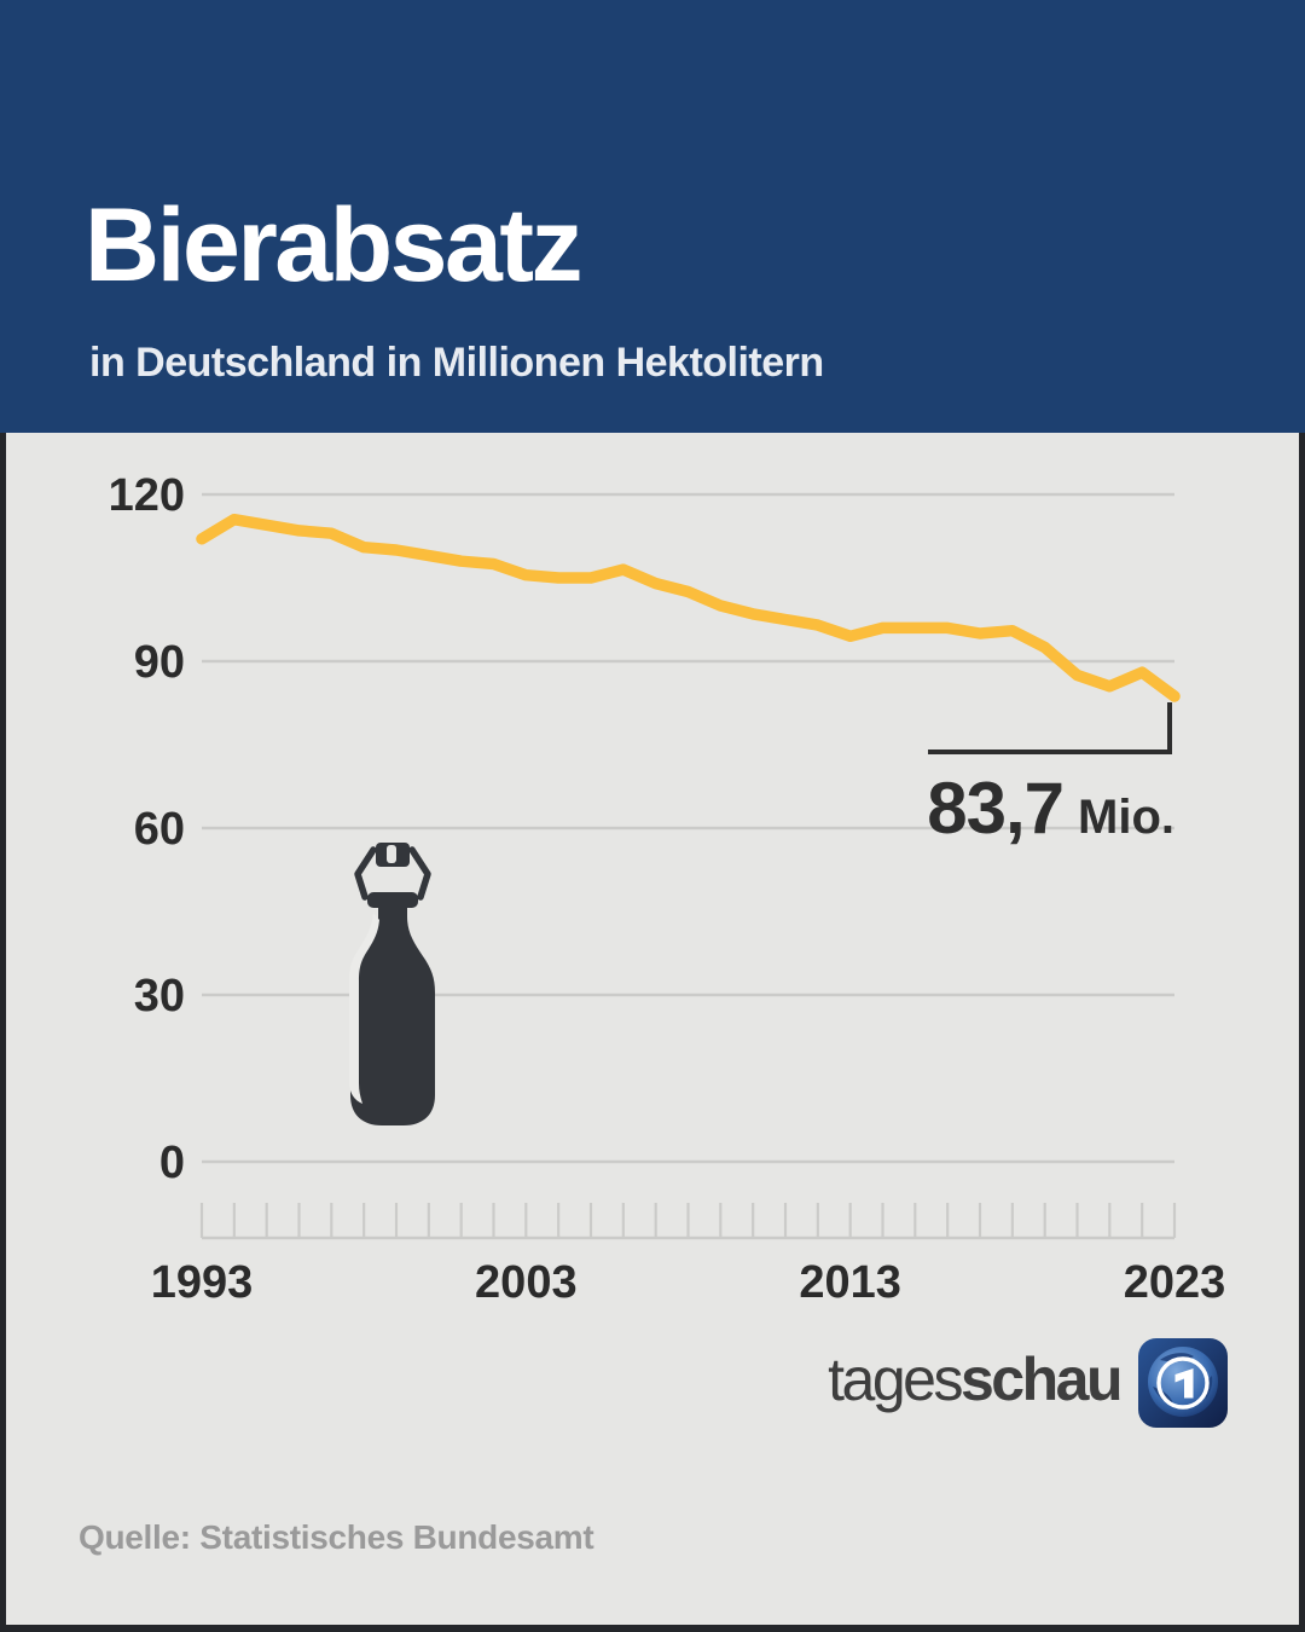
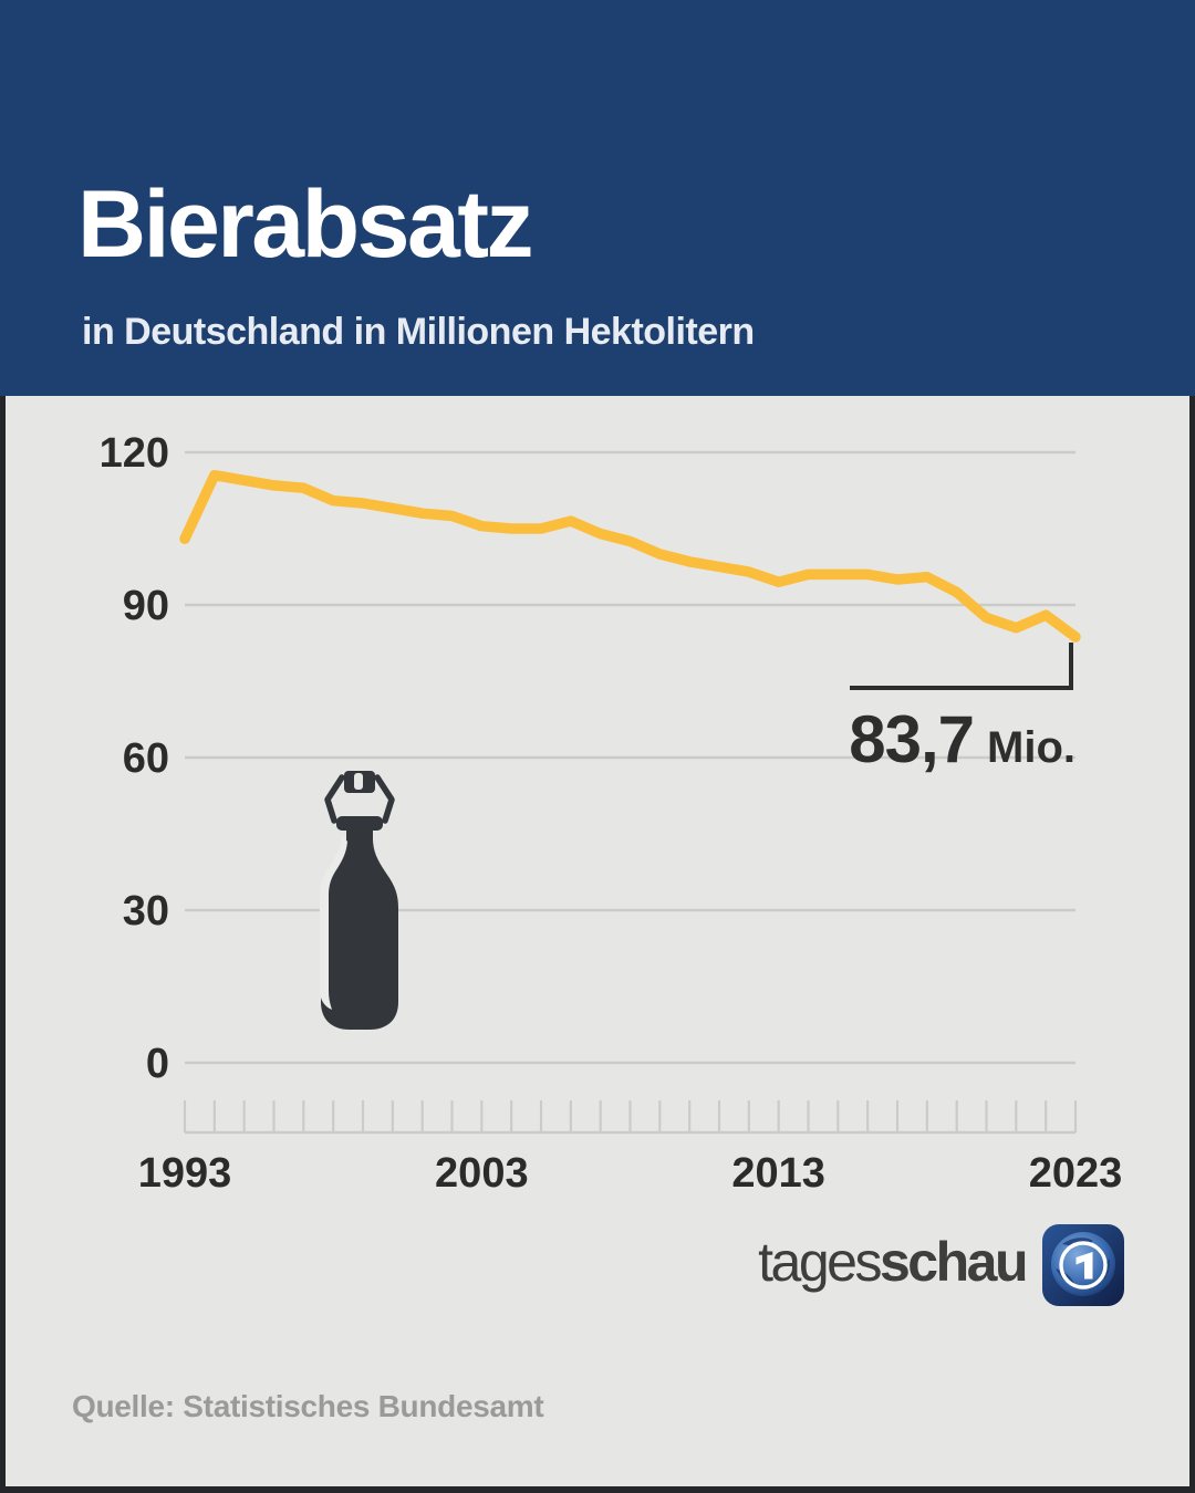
1993: 112 -> 103
